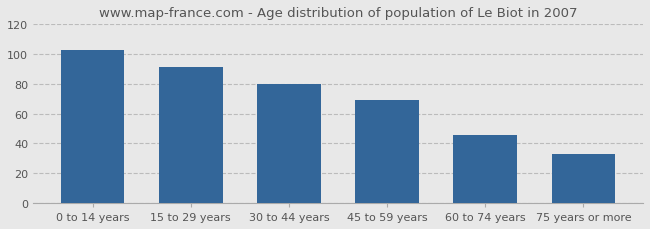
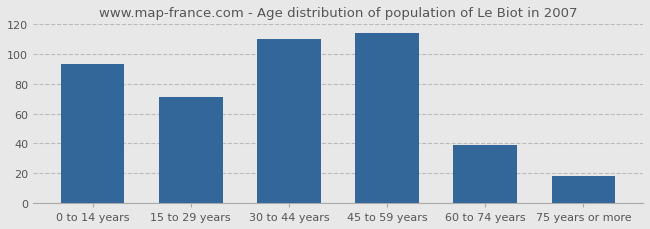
0 to 14 years: 103 -> 93
15 to 29 years: 91 -> 71
30 to 44 years: 80 -> 110
45 to 59 years: 69 -> 114
60 to 74 years: 46 -> 39
75 years or more: 33 -> 18
